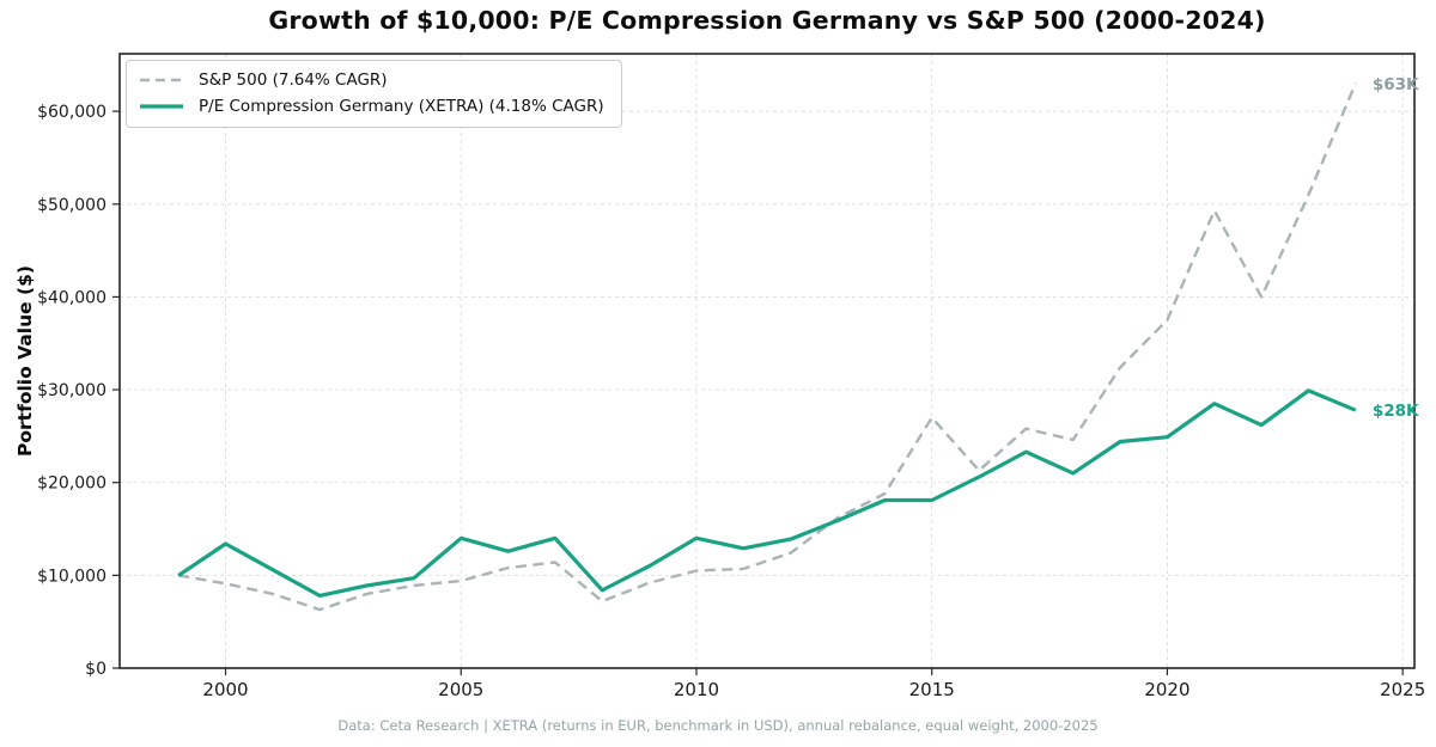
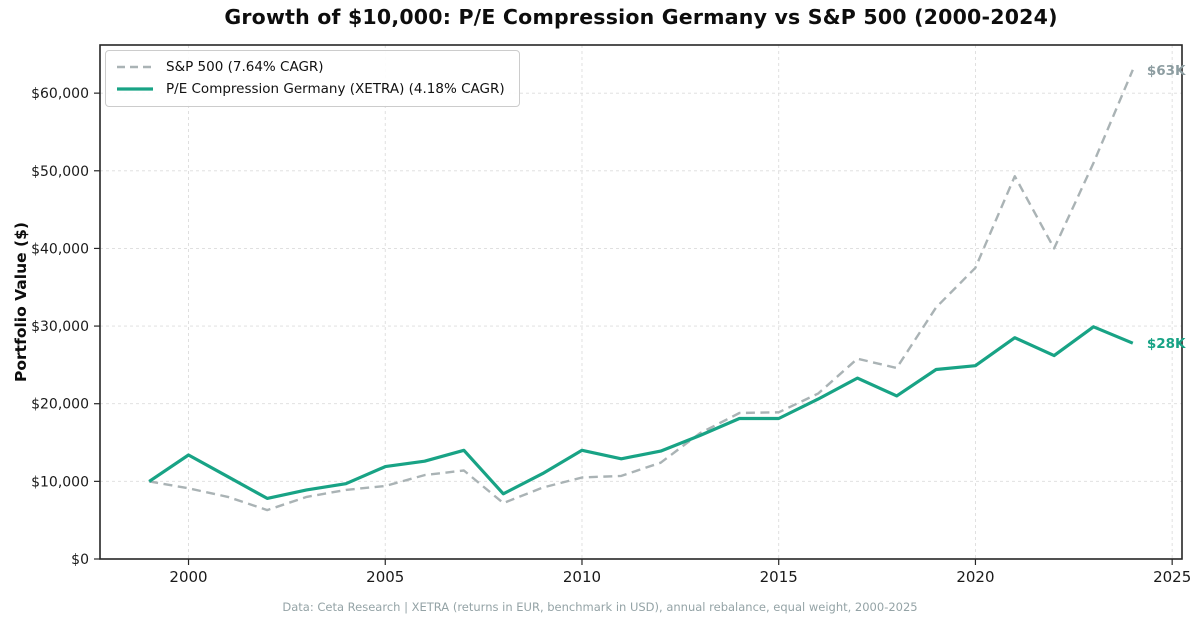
P/E Compression Germany (XETRA) (4.18% CAGR)/2005: $14000 -> $12000
S&P 500 (7.64% CAGR)/2015: $27000 -> $19000
